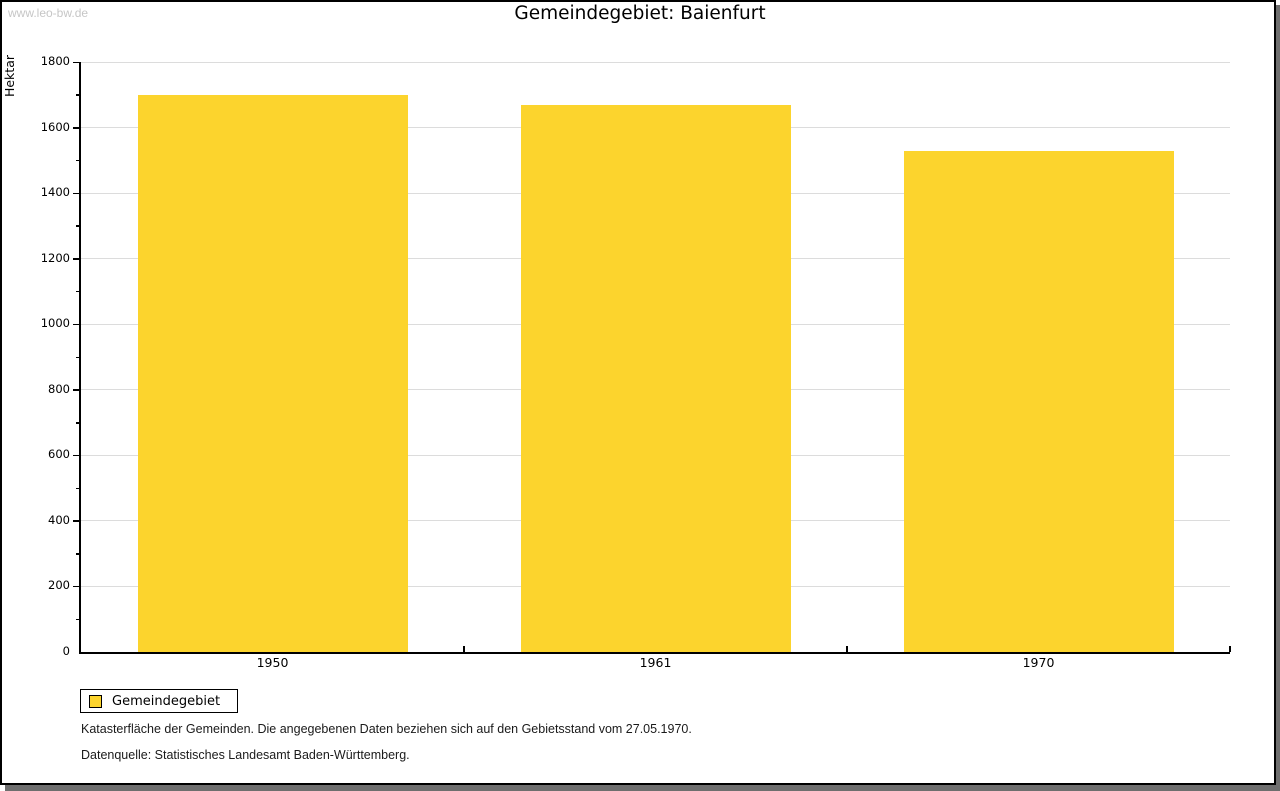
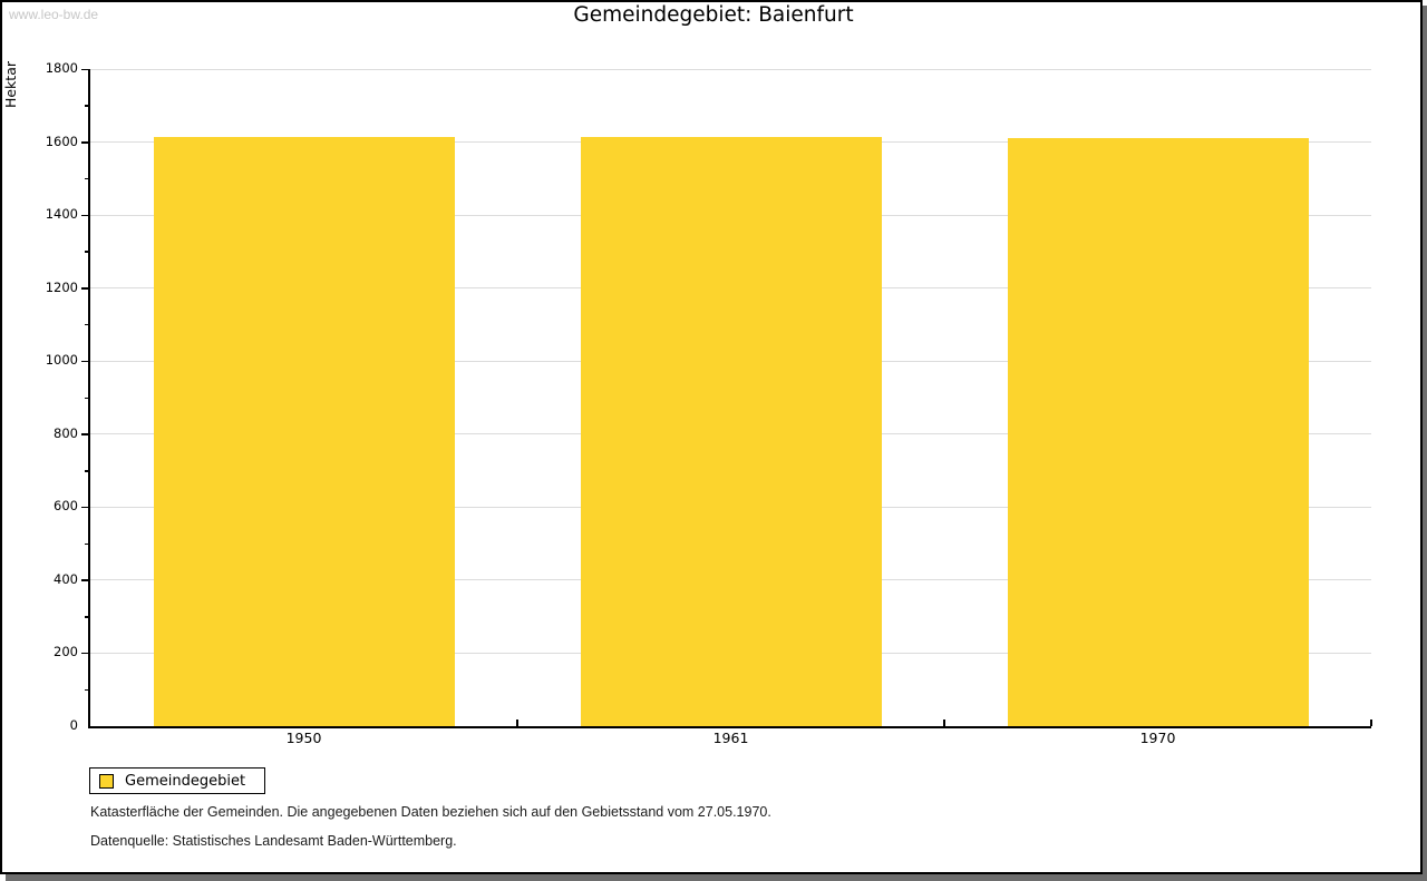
1950: 1700 -> 1620
1961: 1670 -> 1620
1970: 1530 -> 1610
